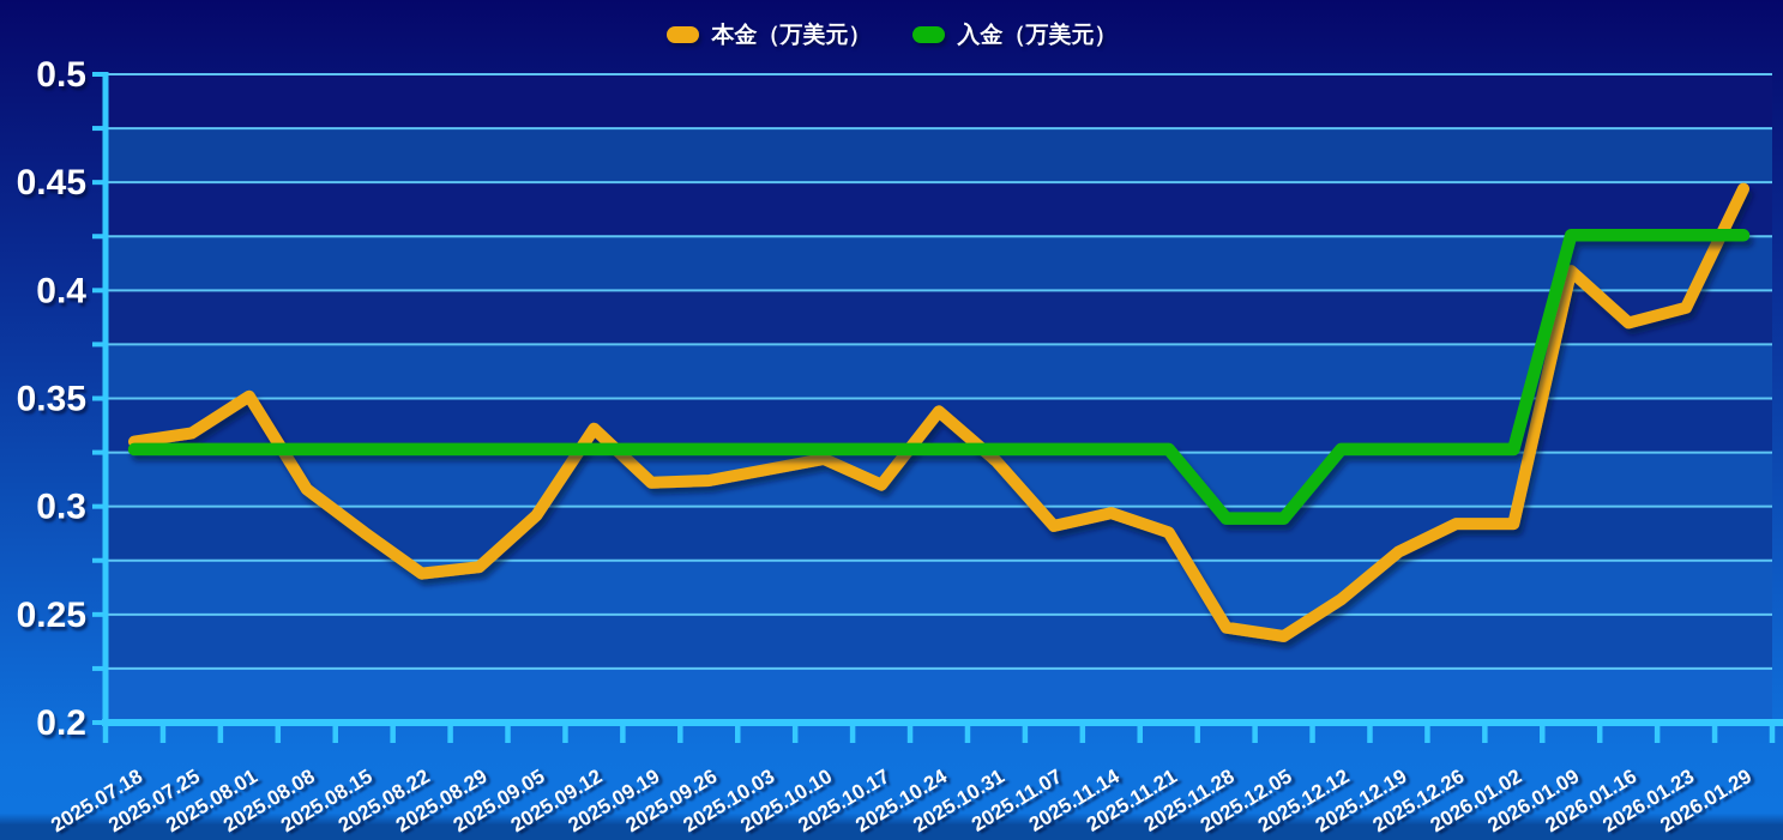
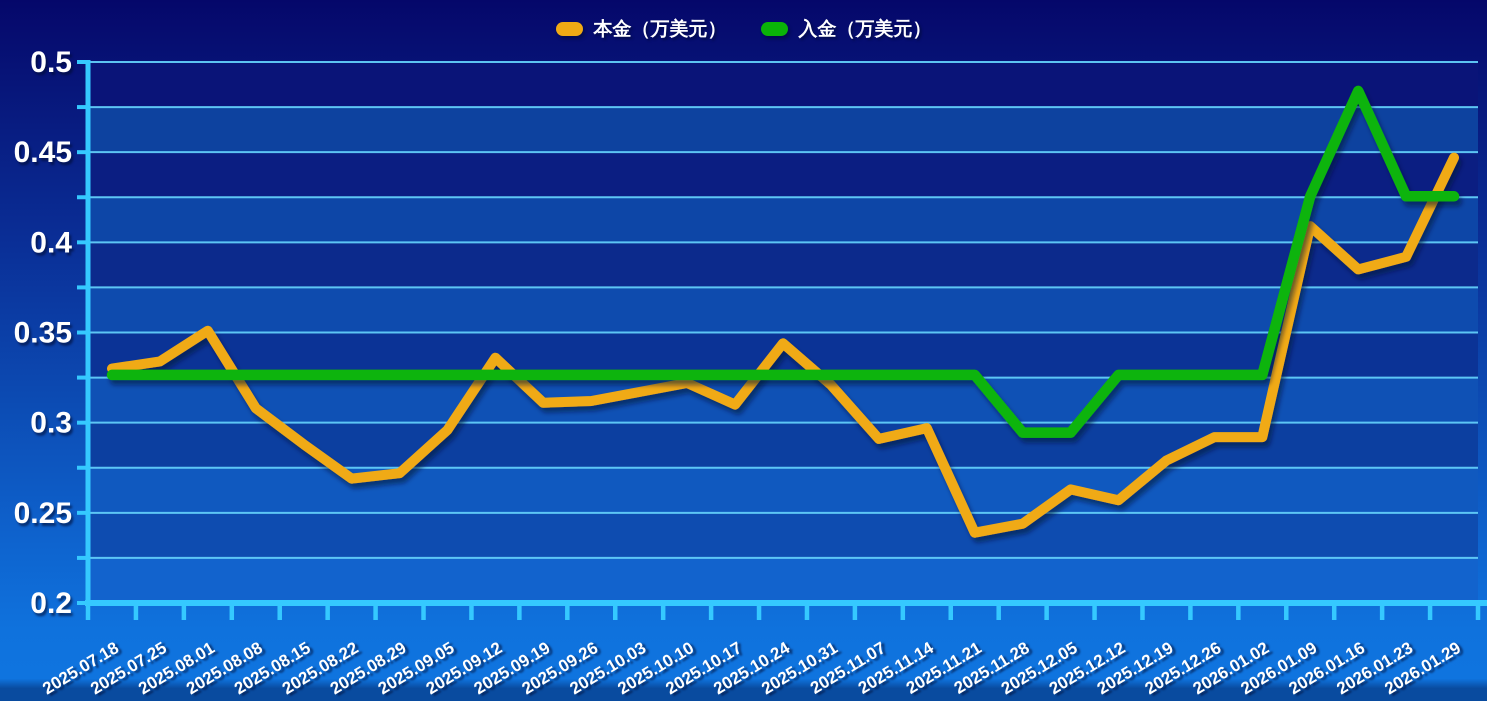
本金（万美元）/2025.11.21: 0.288 -> 0.239
本金（万美元）/2025.12.05: 0.240 -> 0.263
入金（万美元）/2026.01.16: 0.425 -> 0.484
